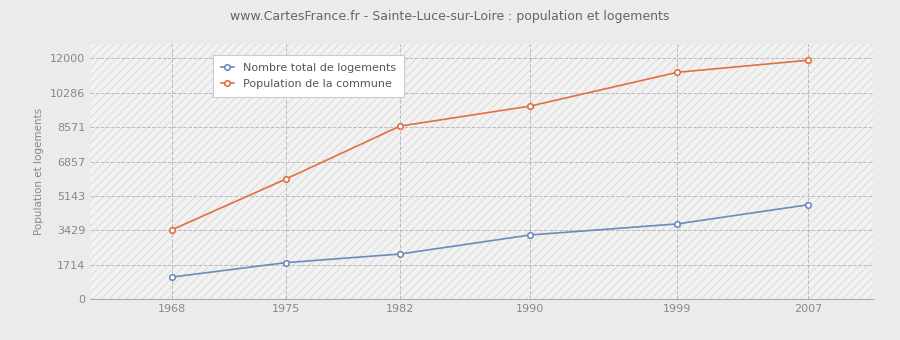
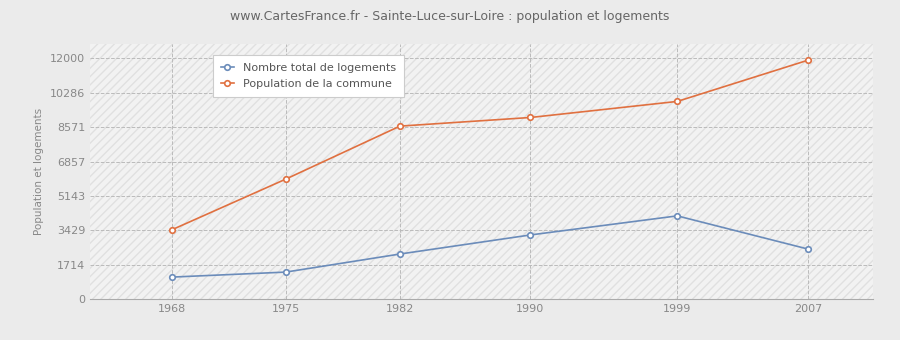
Nombre total de logements/1975: 1820 -> 1350
Population de la commune/1990: 9620 -> 9050
Nombre total de logements/1999: 3750 -> 4150
Population de la commune/1999: 11300 -> 9850
Nombre total de logements/2007: 4700 -> 2500
